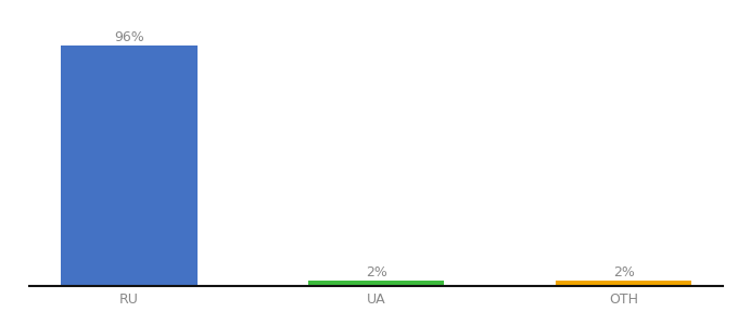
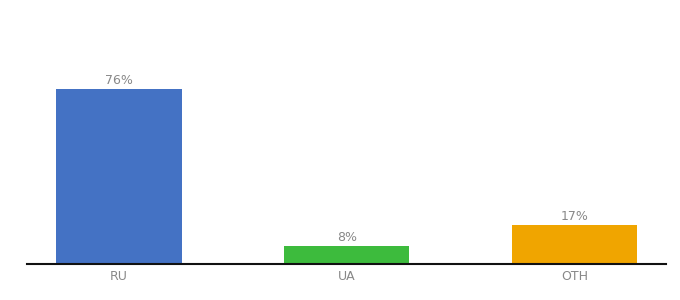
RU: 96% -> 76%
UA: 2% -> 8%
OTH: 2% -> 17%
